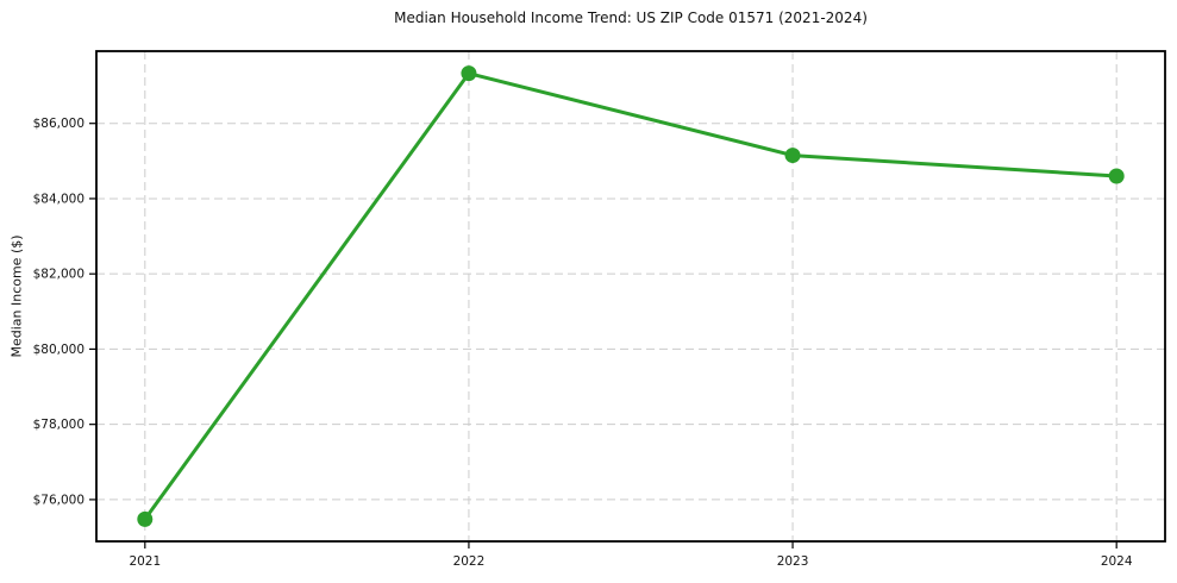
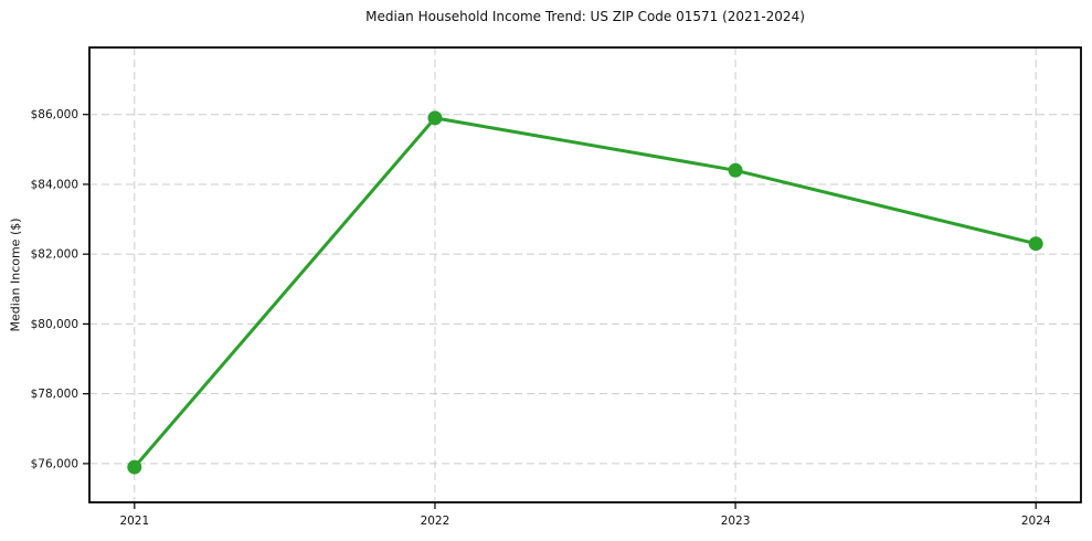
2021: $75500 -> $75900
2022: $87300 -> $85900
2023: $85200 -> $84400
2024: $84600 -> $82300
